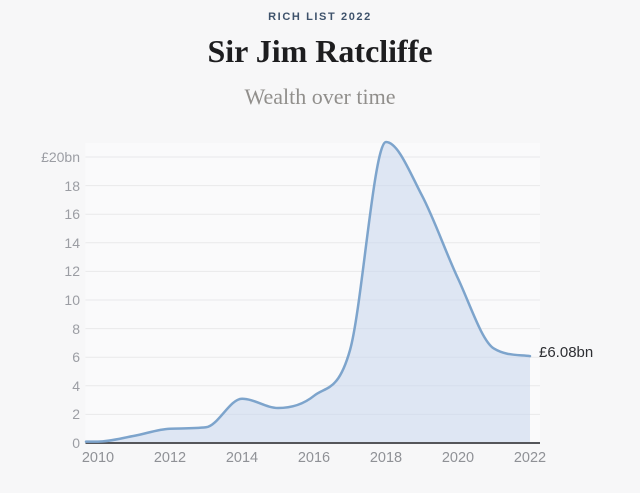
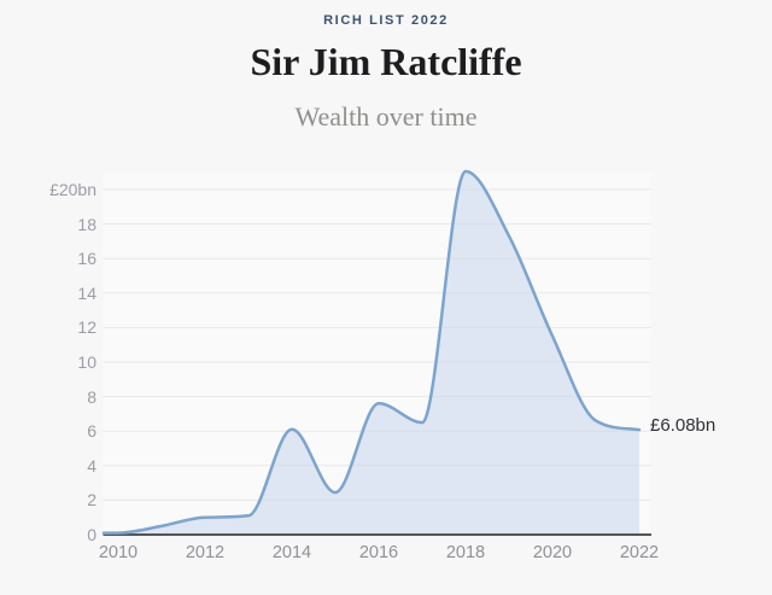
2014: 3.1 -> 6.1
2016: 3.3 -> 7.6
